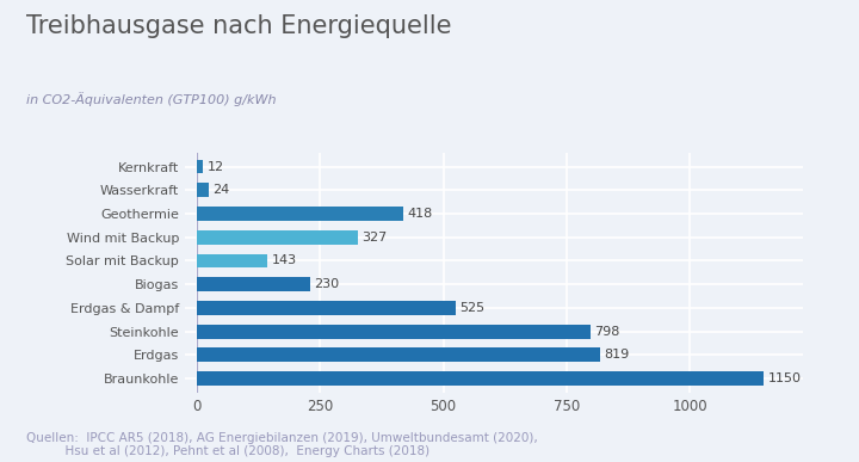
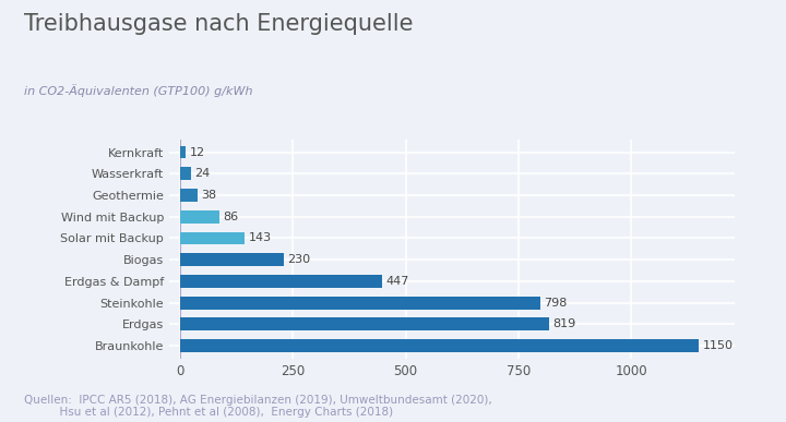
Geothermie: 418 -> 38
Wind mit Backup: 327 -> 86
Erdgas & Dampf: 525 -> 447
